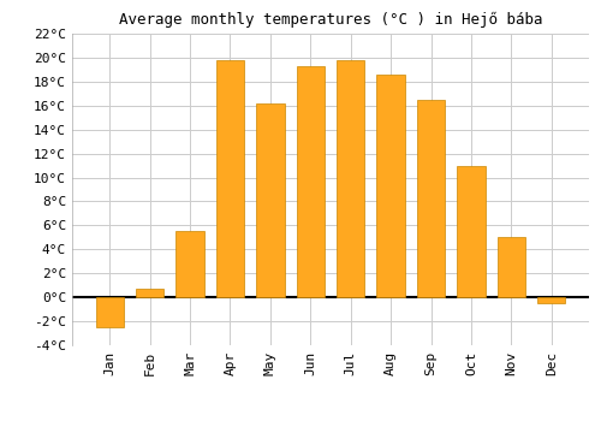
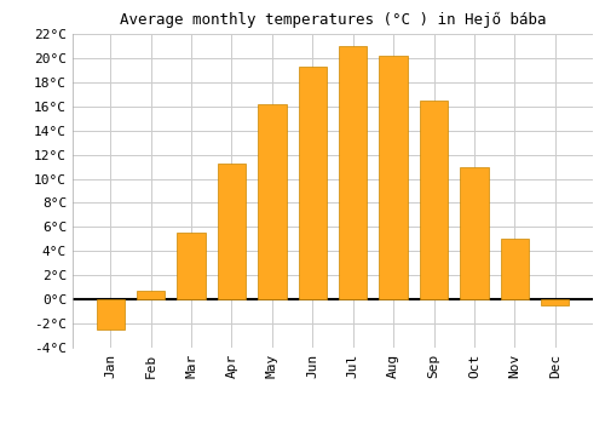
Apr: 19.8°C -> 11.3°C
Jul: 19.8°C -> 21.0°C
Aug: 18.6°C -> 20.2°C
